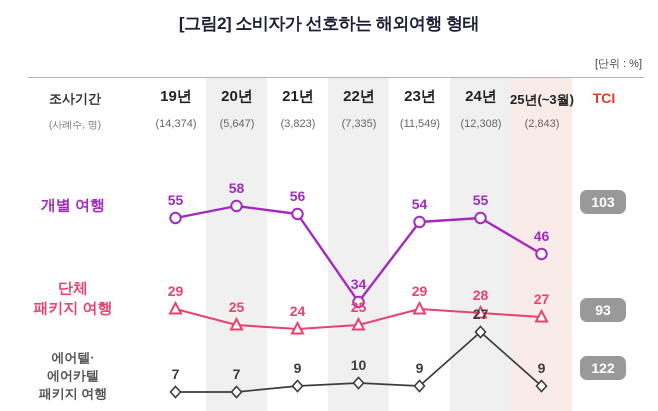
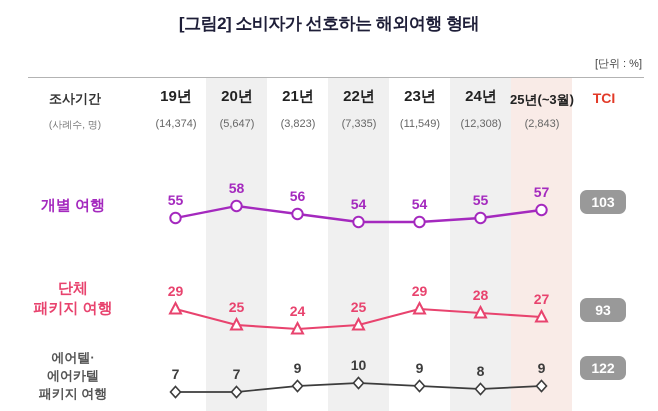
개별 여행/22년: 34 -> 54
에어텔·에어카텔 패키지 여행/24년: 27 -> 8
개별 여행/25년(~3월): 46 -> 57
